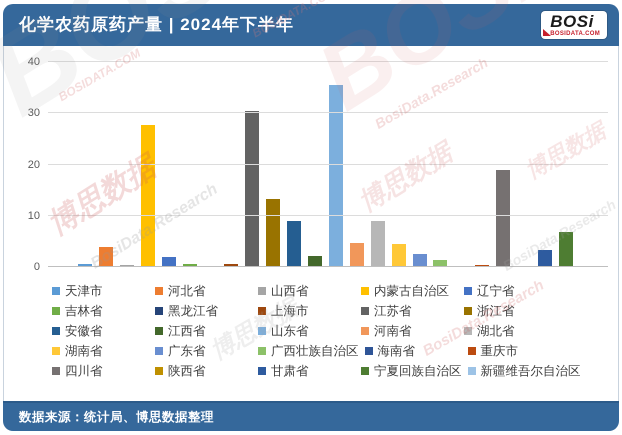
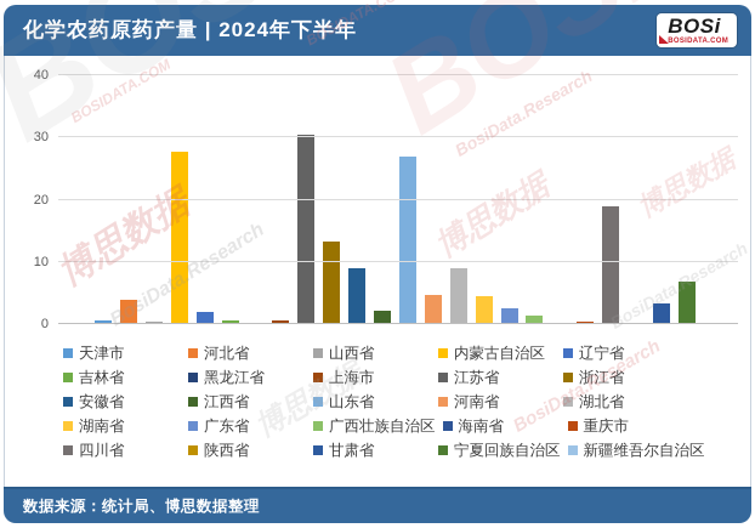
山东省: 36 -> 27
